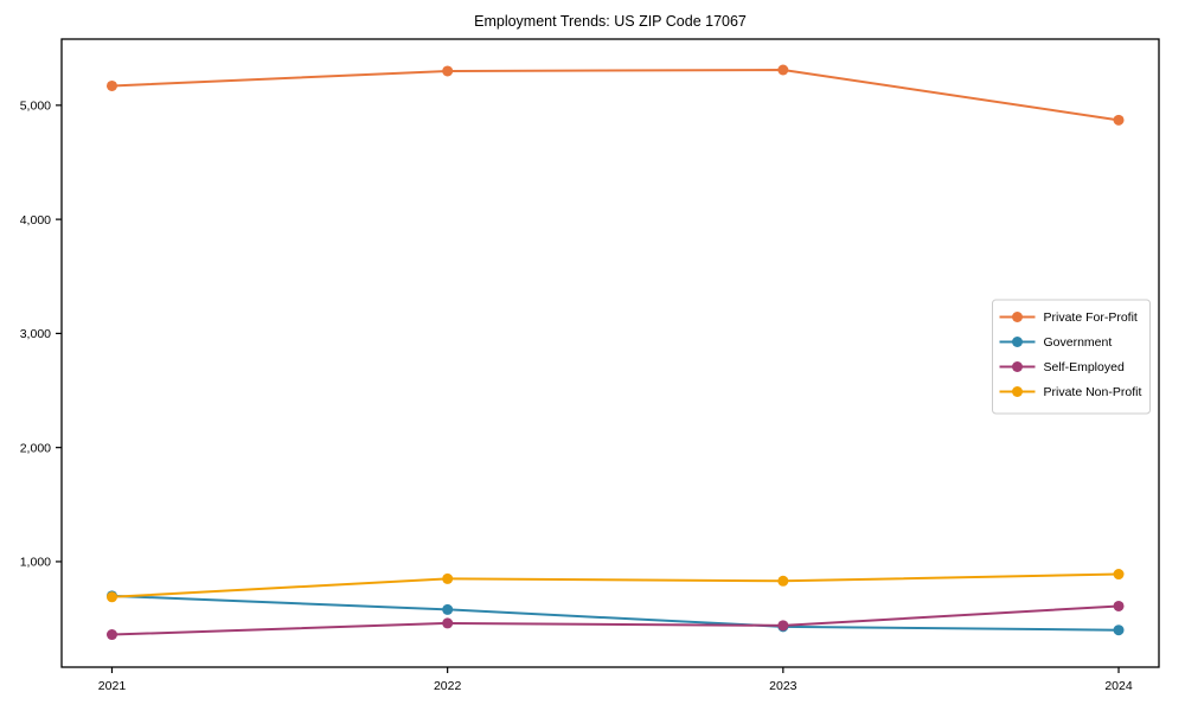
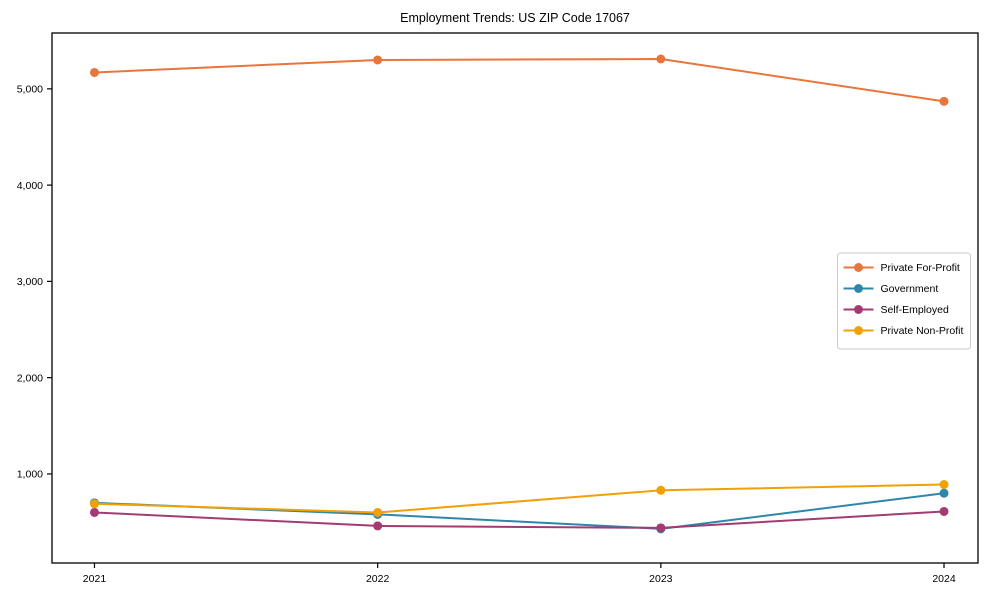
Self-Employed/2021: 400 -> 600
Private Non-Profit/2022: 800 -> 600
Government/2024: 400 -> 800
